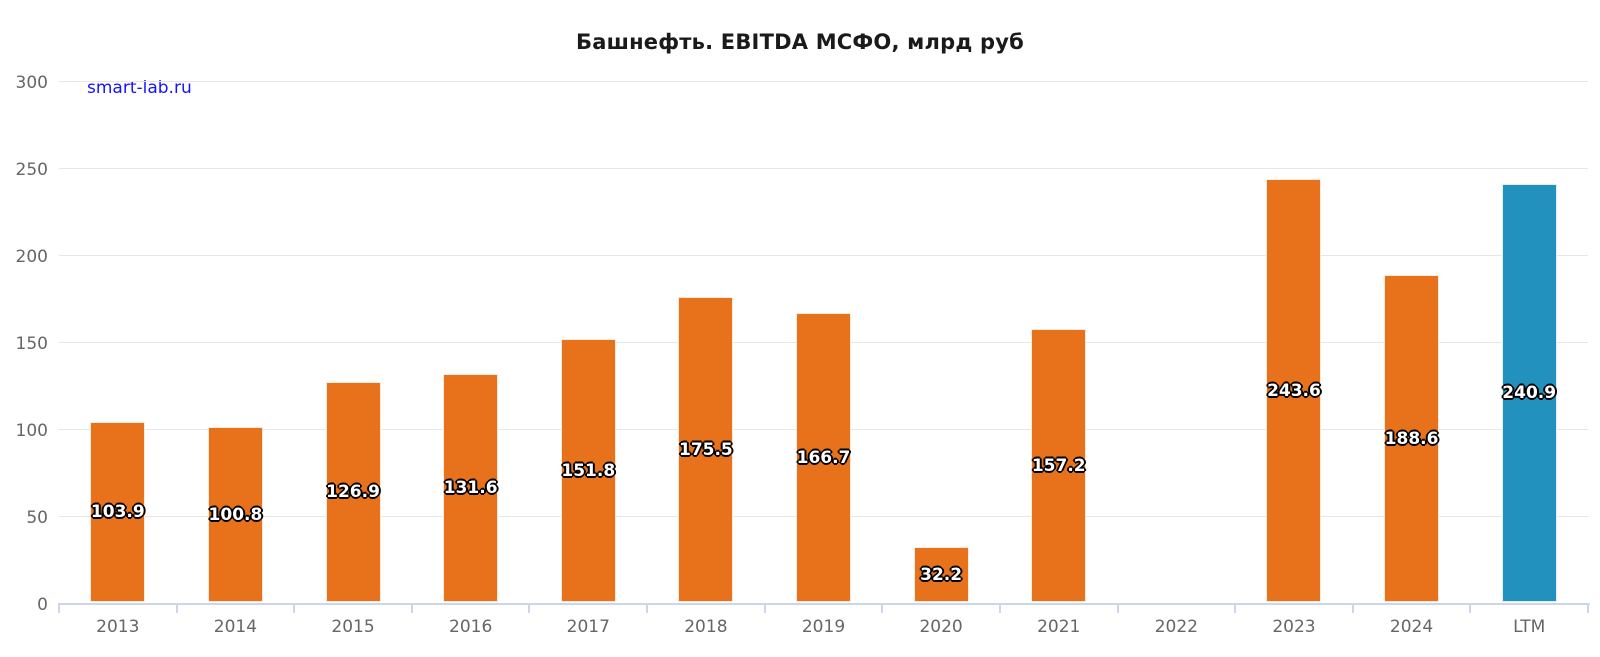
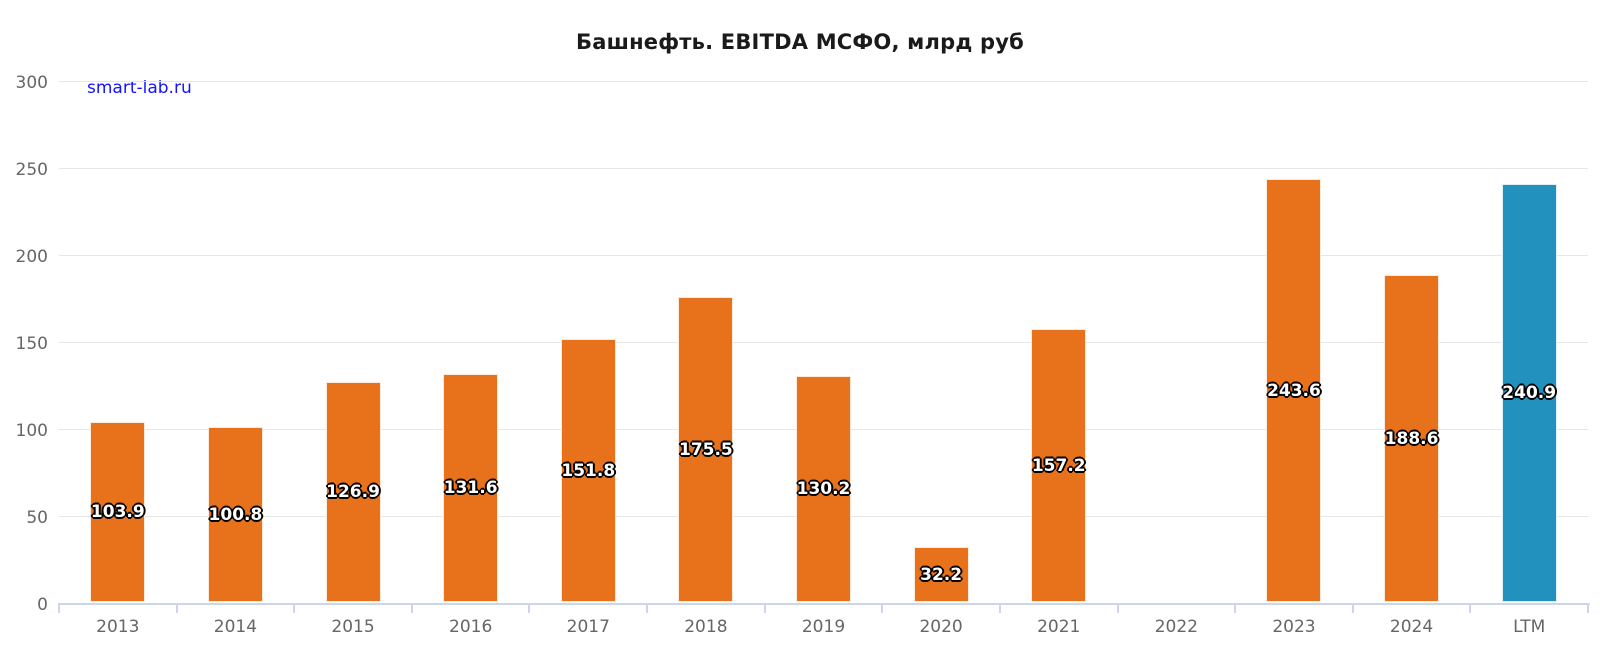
2019: 166.7 -> 130.2
